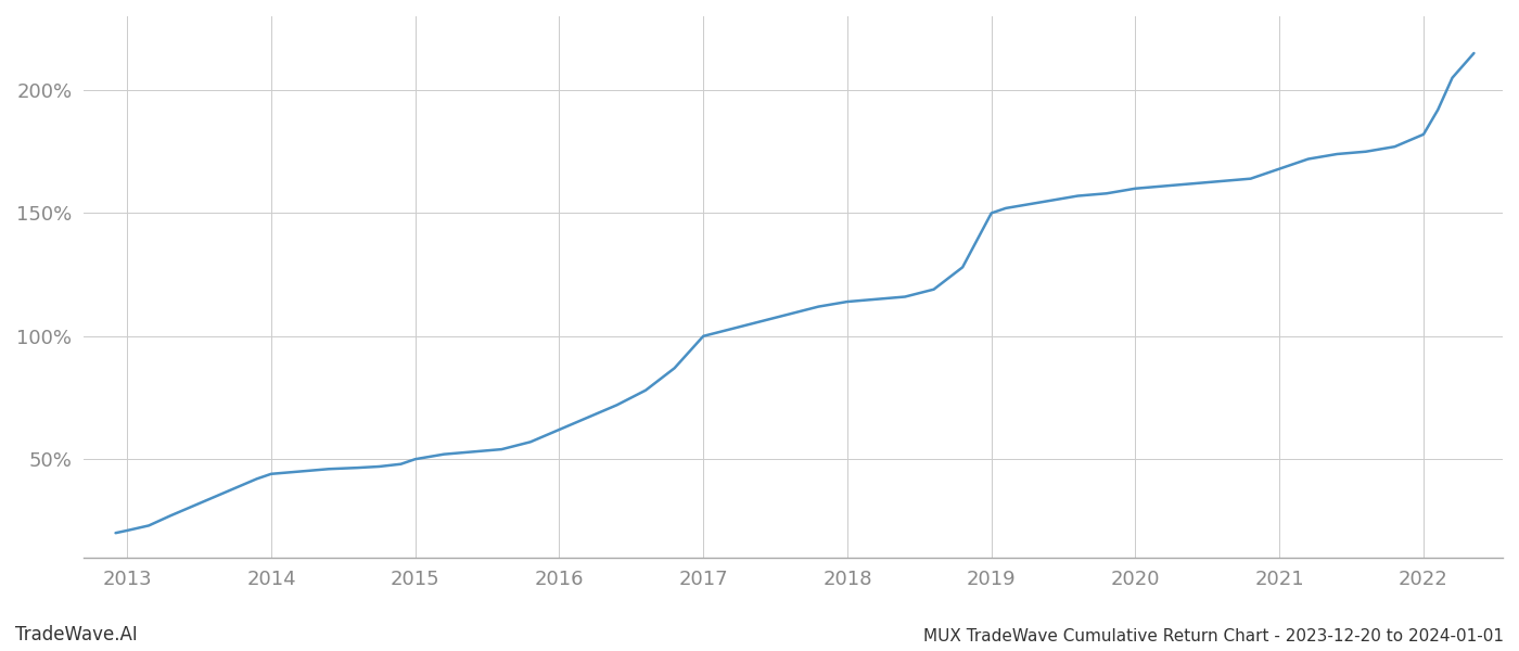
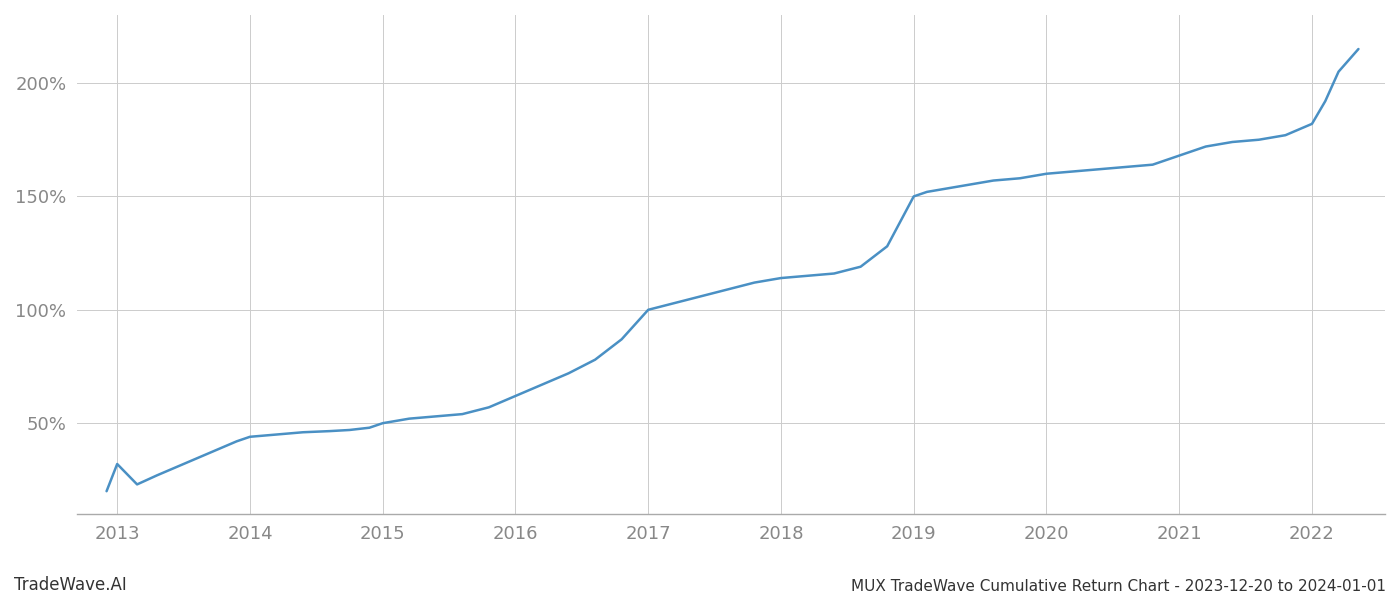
2013: 21.0% -> 32.0%
